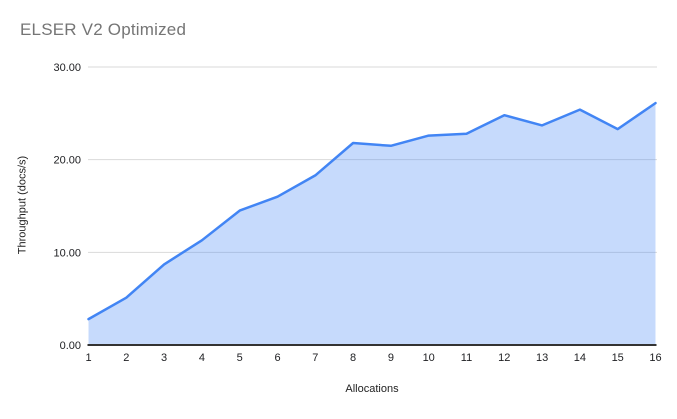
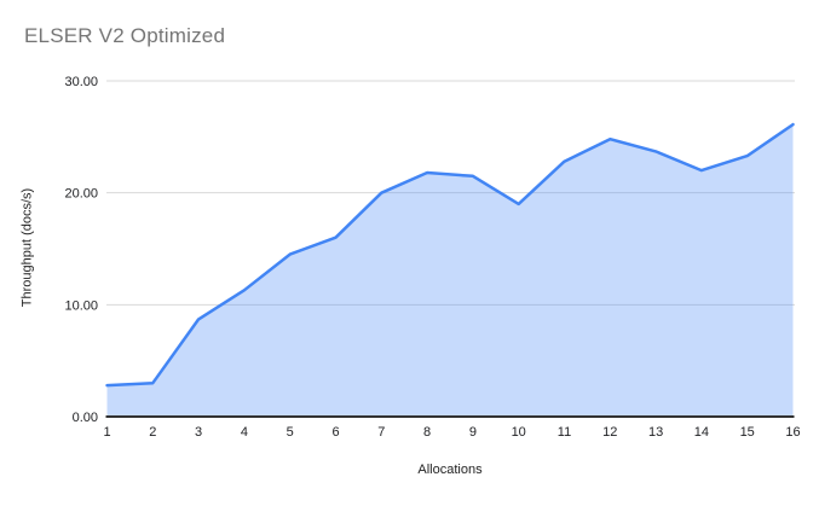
2: 5 -> 3
7: 18 -> 20
10: 23 -> 19
14: 25 -> 22
